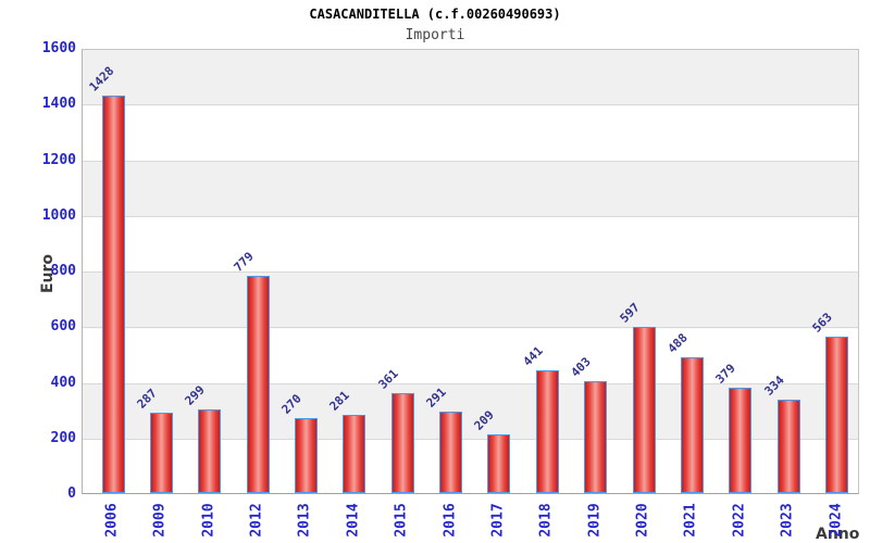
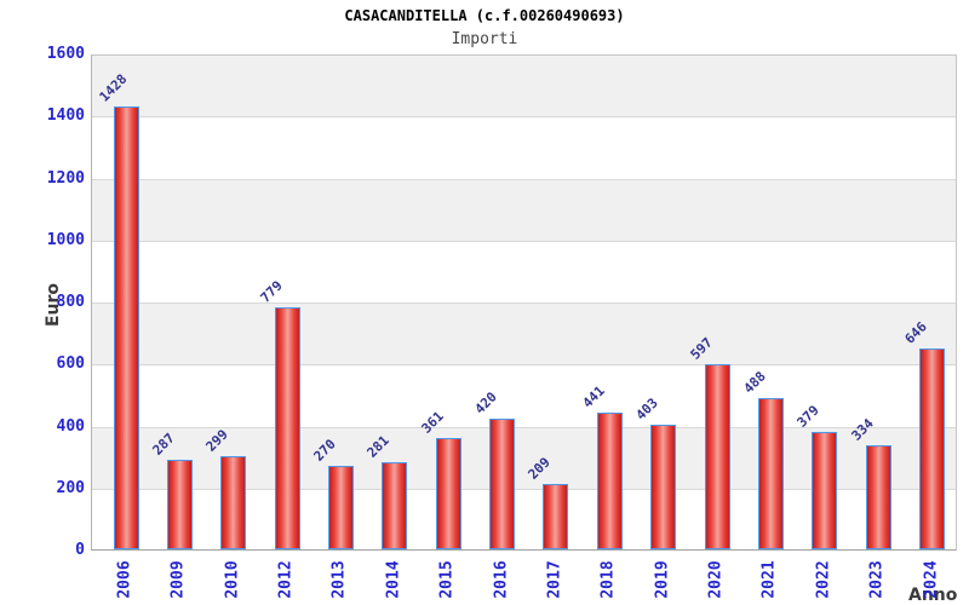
2016: 291 -> 420
2024: 563 -> 646
